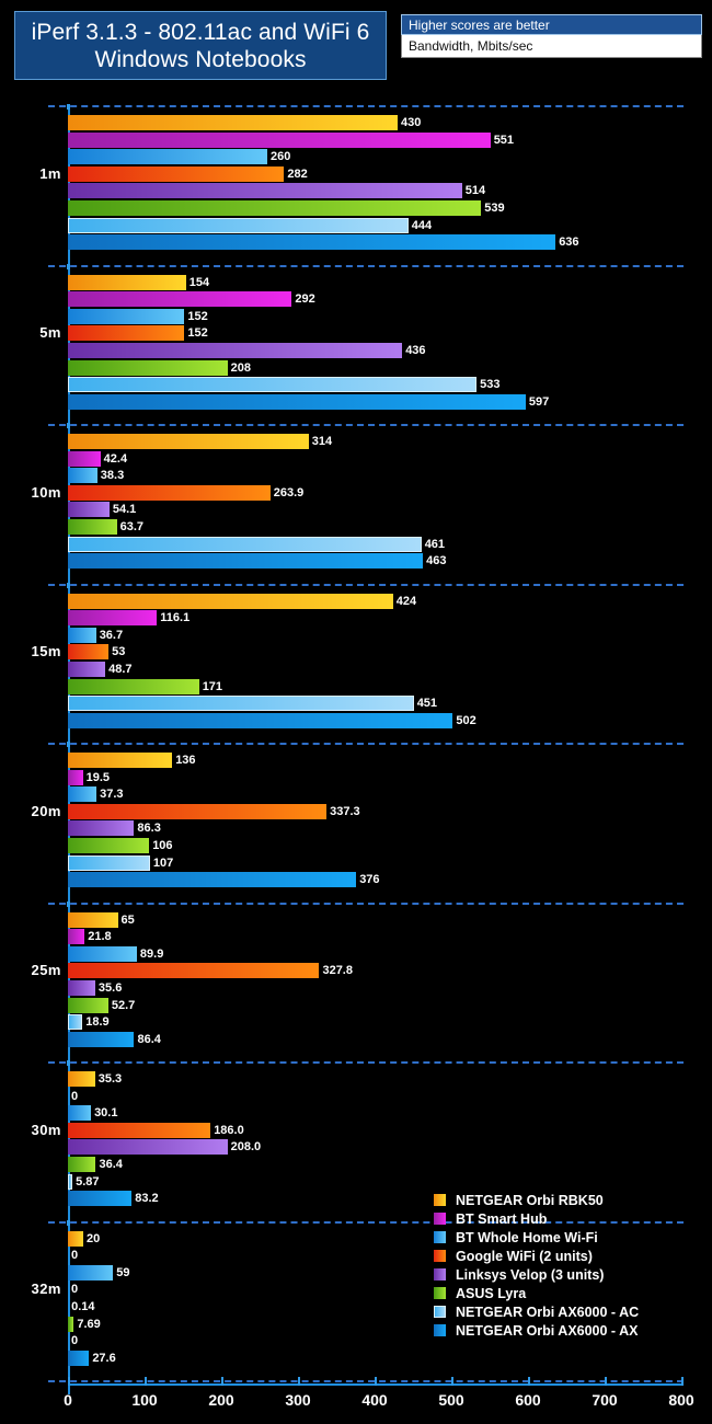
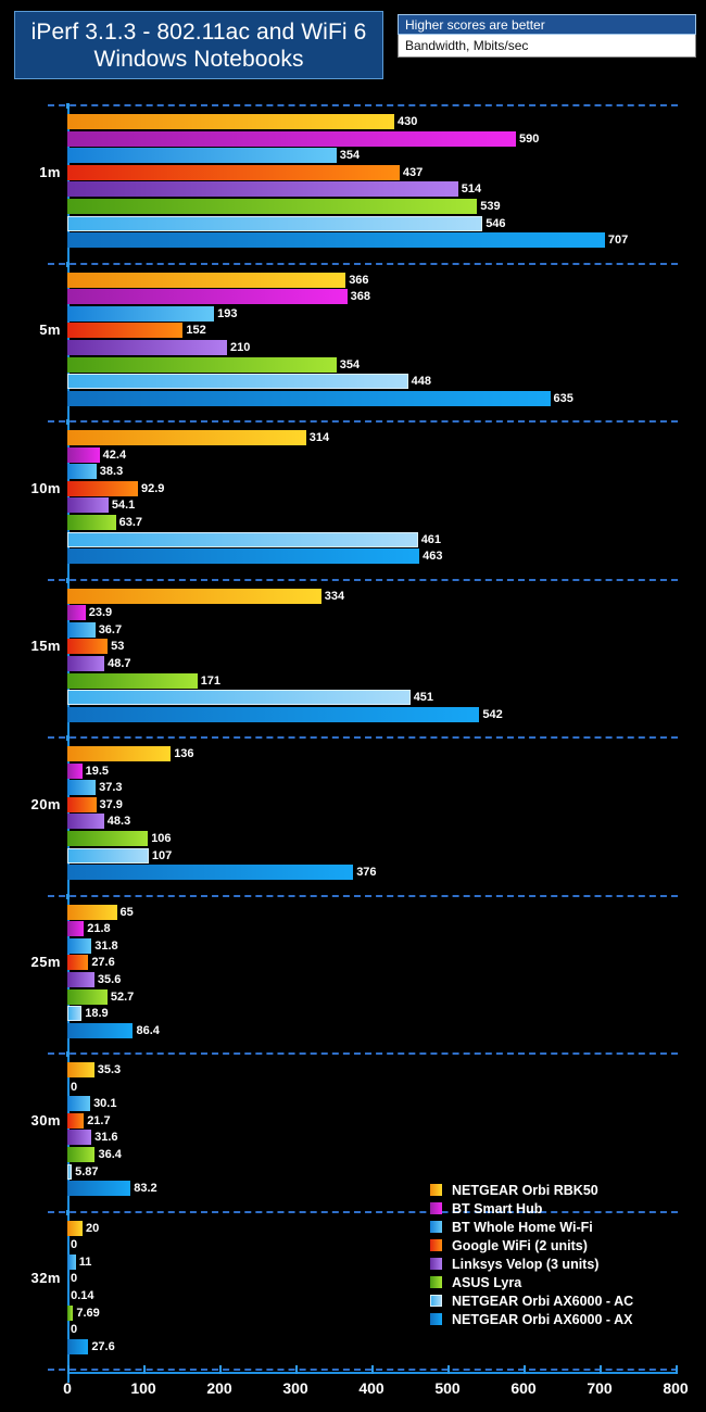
BT Smart Hub/1m: 551 -> 590
BT Whole Home Wi-Fi/1m: 260 -> 354
Google WiFi (2 units)/1m: 282 -> 437
NETGEAR Orbi AX6000 - AC/1m: 444 -> 546
NETGEAR Orbi AX6000 - AX/1m: 636 -> 707
NETGEAR Orbi RBK50/5m: 154 -> 366
BT Smart Hub/5m: 292 -> 368
BT Whole Home Wi-Fi/5m: 152 -> 193
Linksys Velop (3 units)/5m: 436 -> 210
ASUS Lyra/5m: 208 -> 354
NETGEAR Orbi AX6000 - AC/5m: 533 -> 448
NETGEAR Orbi AX6000 - AX/5m: 597 -> 635
Google WiFi (2 units)/10m: 263.9 -> 92.9
NETGEAR Orbi RBK50/15m: 424 -> 334
BT Smart Hub/15m: 116.1 -> 23.9
NETGEAR Orbi AX6000 - AX/15m: 502 -> 542
Google WiFi (2 units)/20m: 337.3 -> 37.9
Linksys Velop (3 units)/20m: 86.3 -> 48.3
BT Whole Home Wi-Fi/25m: 89.9 -> 31.8
Google WiFi (2 units)/25m: 327.8 -> 27.6
Google WiFi (2 units)/30m: 186.0 -> 21.7
Linksys Velop (3 units)/30m: 208.0 -> 31.6
BT Whole Home Wi-Fi/32m: 59 -> 11
